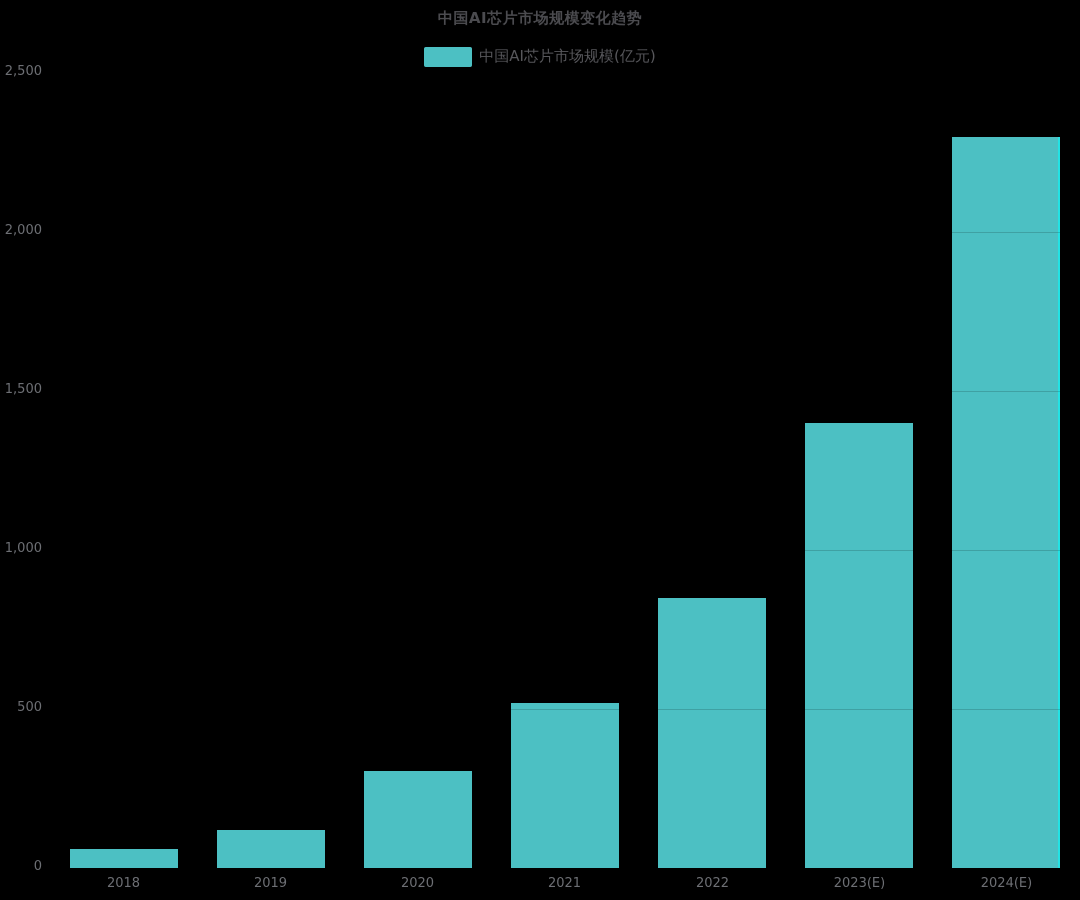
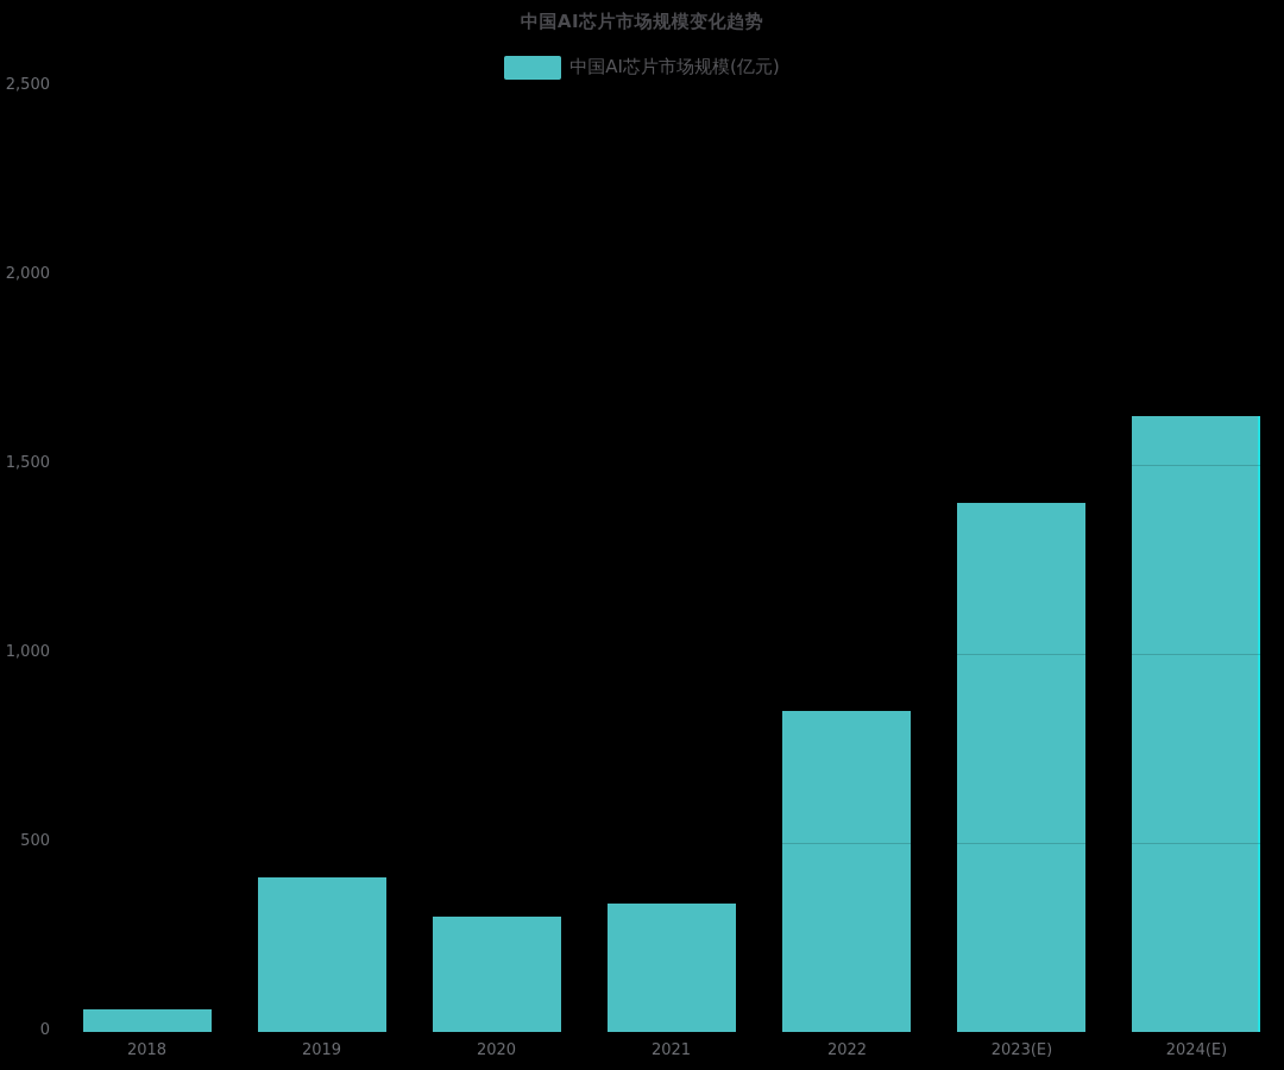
2019: 120 -> 410
2021: 520 -> 340
2024(E): 2300 -> 1630
